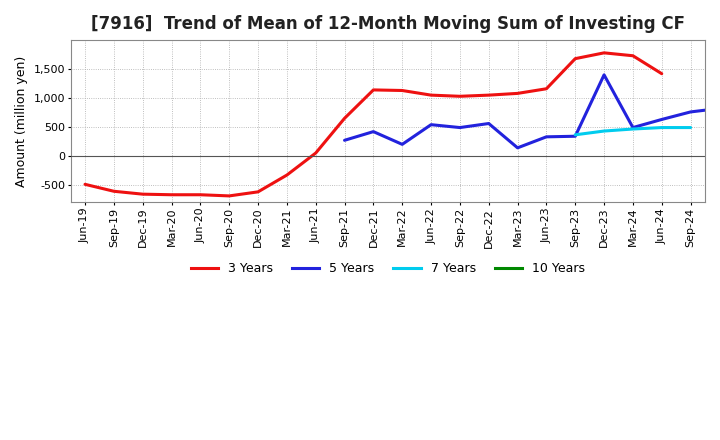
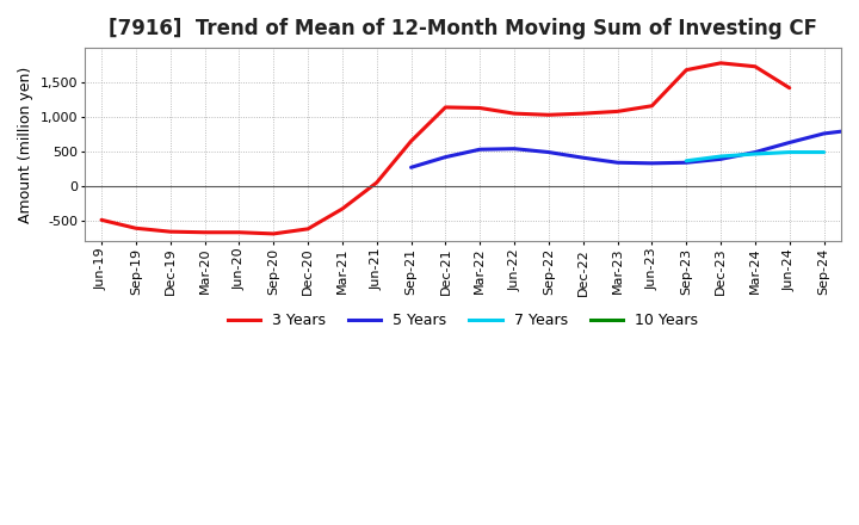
5 Years/Mar-22: 200 -> 530
5 Years/Dec-22: 560 -> 410
5 Years/Mar-23: 140 -> 340
5 Years/Dec-23: 1,400 -> 390
